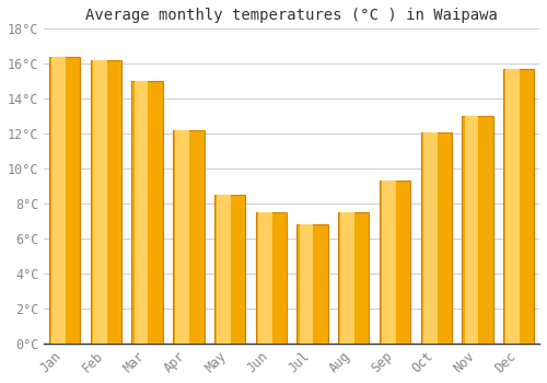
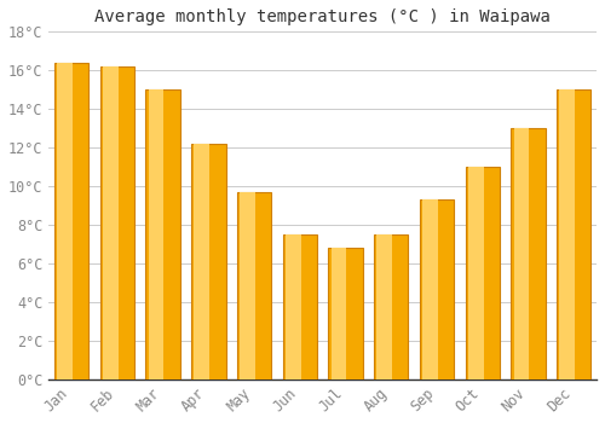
May: 8.5°C -> 9.7°C
Oct: 12.1°C -> 11.0°C
Dec: 15.7°C -> 15.0°C
